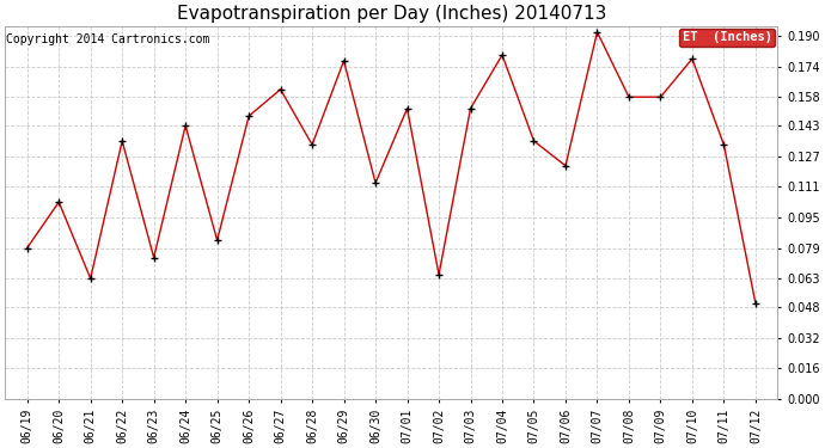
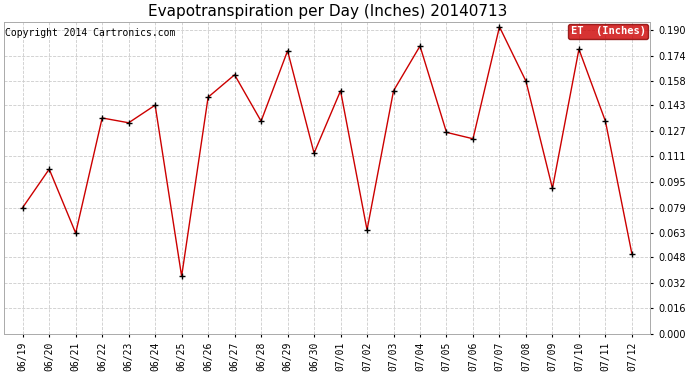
06/23: 0.074 -> 0.132
06/25: 0.083 -> 0.036
07/05: 0.135 -> 0.126
07/09: 0.158 -> 0.091
